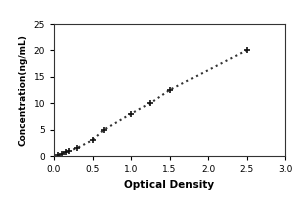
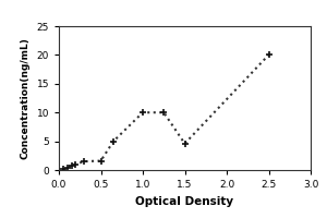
0.5: 3.0 -> 1.6
1.0: 8.0 -> 10.0
1.5: 12.5 -> 4.6
